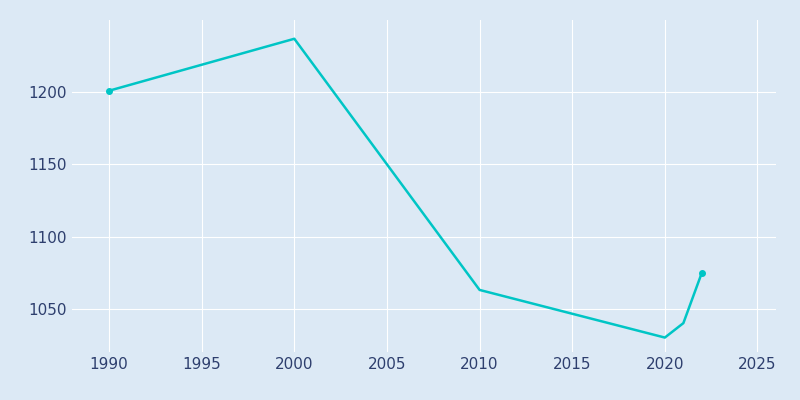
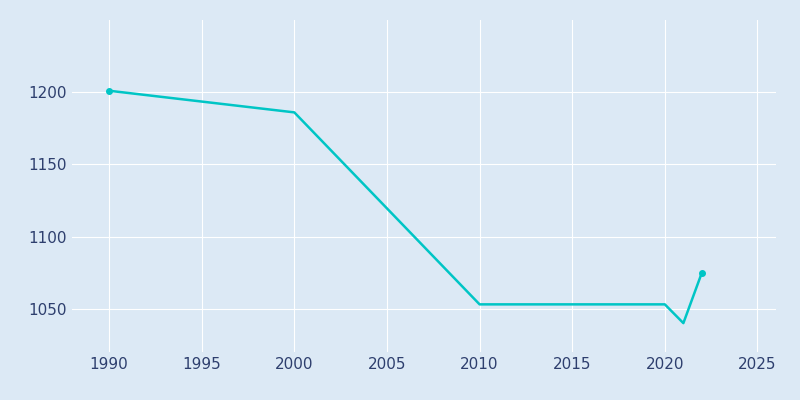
2000: 1237 -> 1186
2010: 1063 -> 1053
2020: 1030 -> 1053
